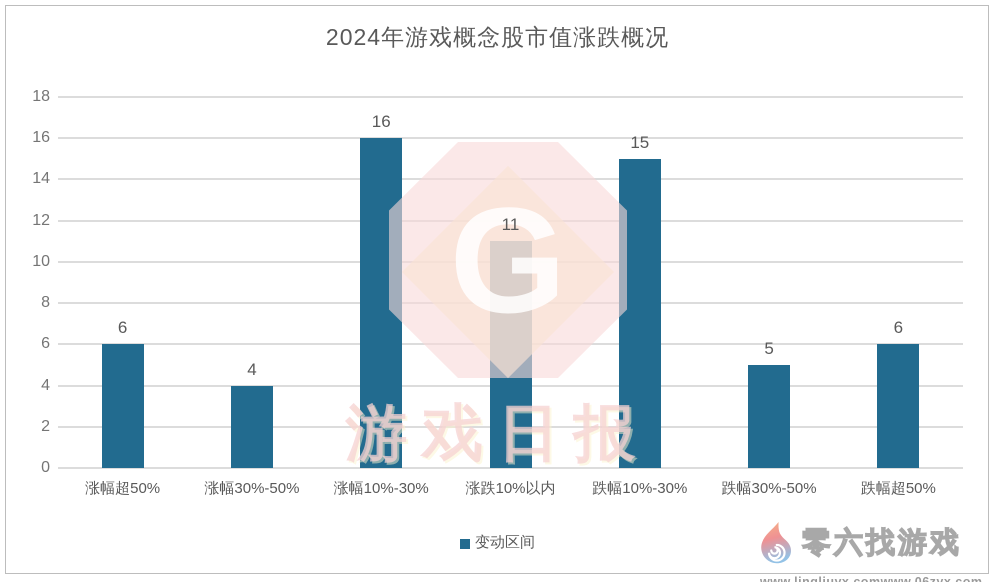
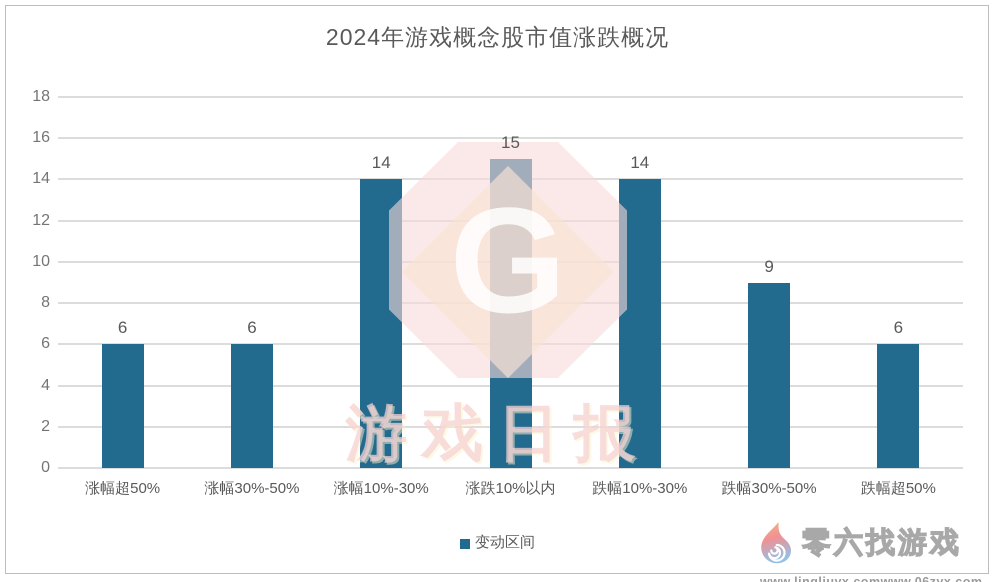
涨幅30%-50%: 4 -> 6
涨幅10%-30%: 16 -> 14
涨跌10%以内: 11 -> 15
跌幅10%-30%: 15 -> 14
跌幅30%-50%: 5 -> 9
